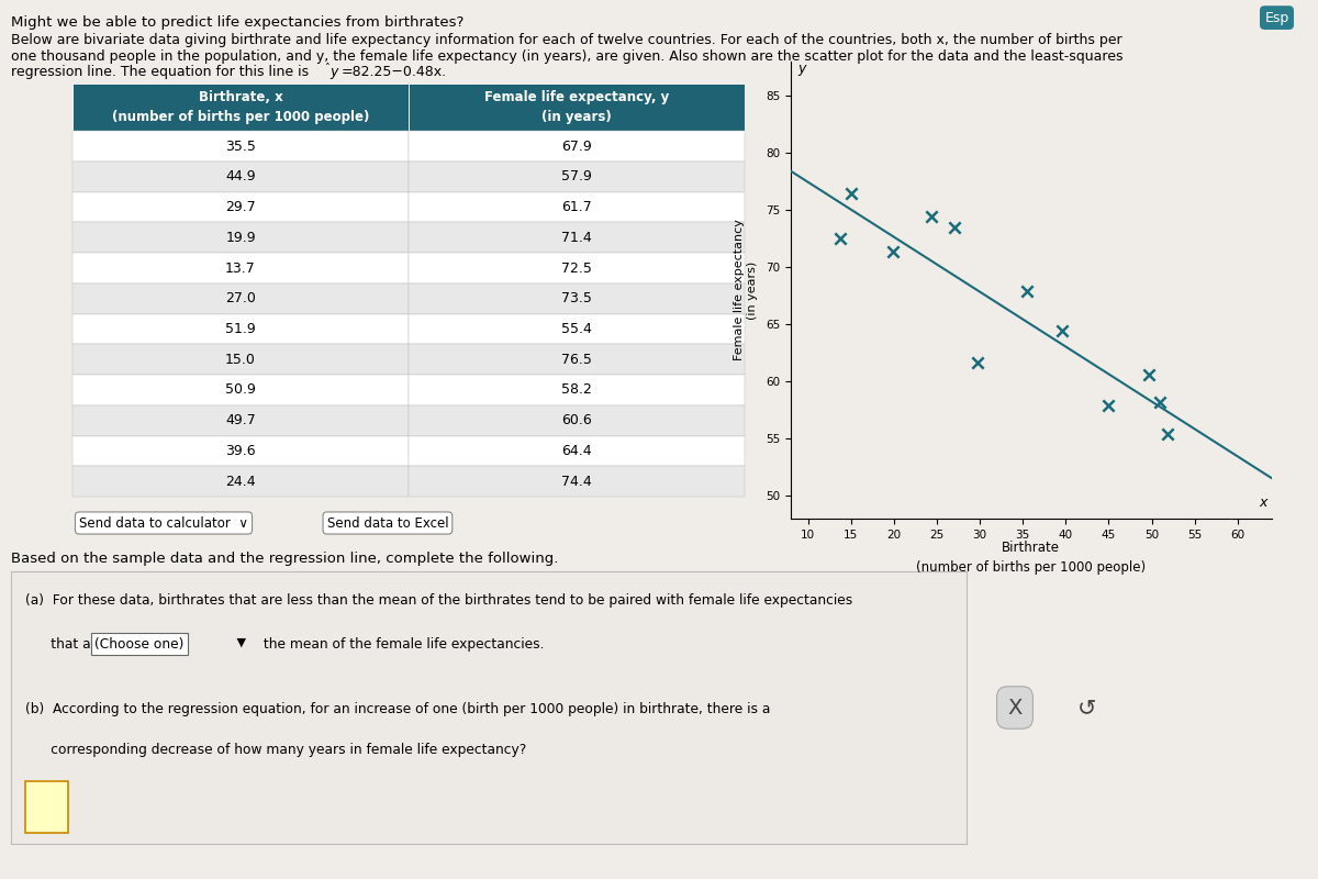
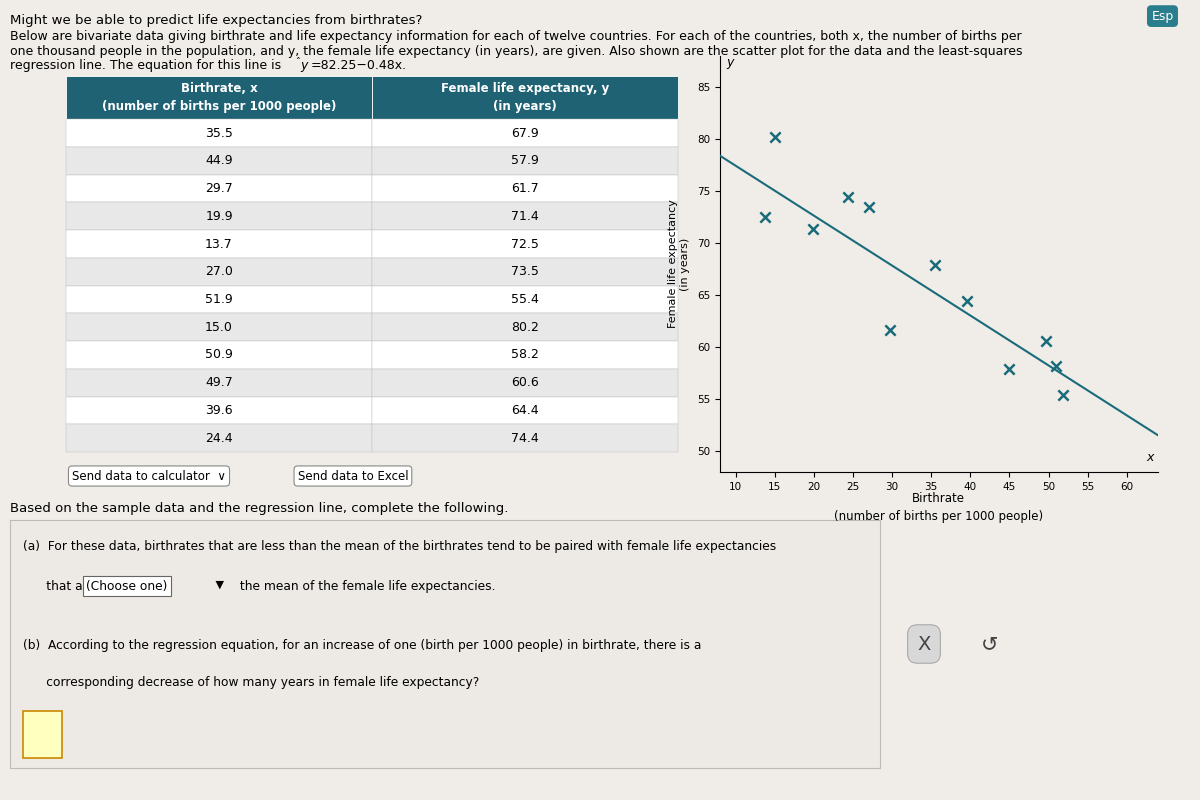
15: 76.5 -> 80.2
